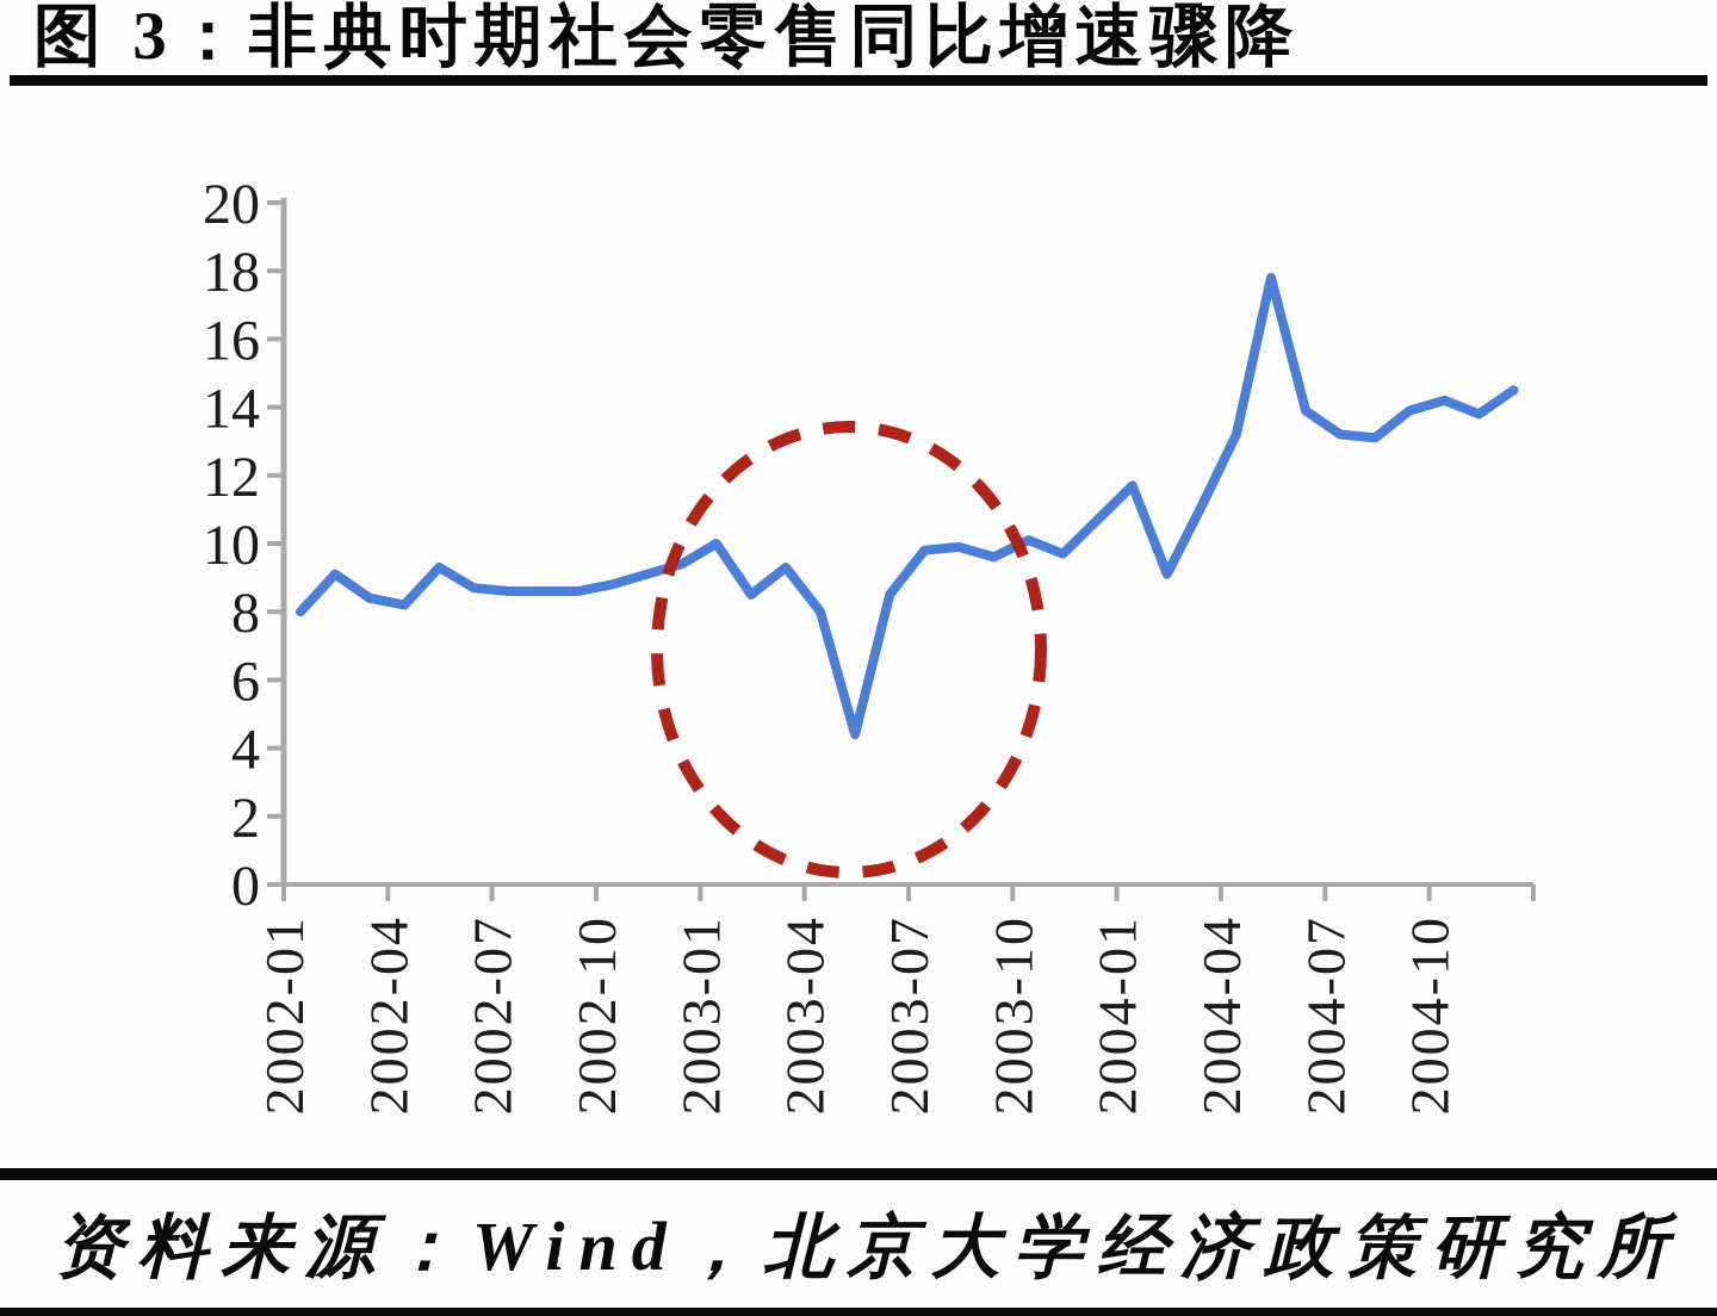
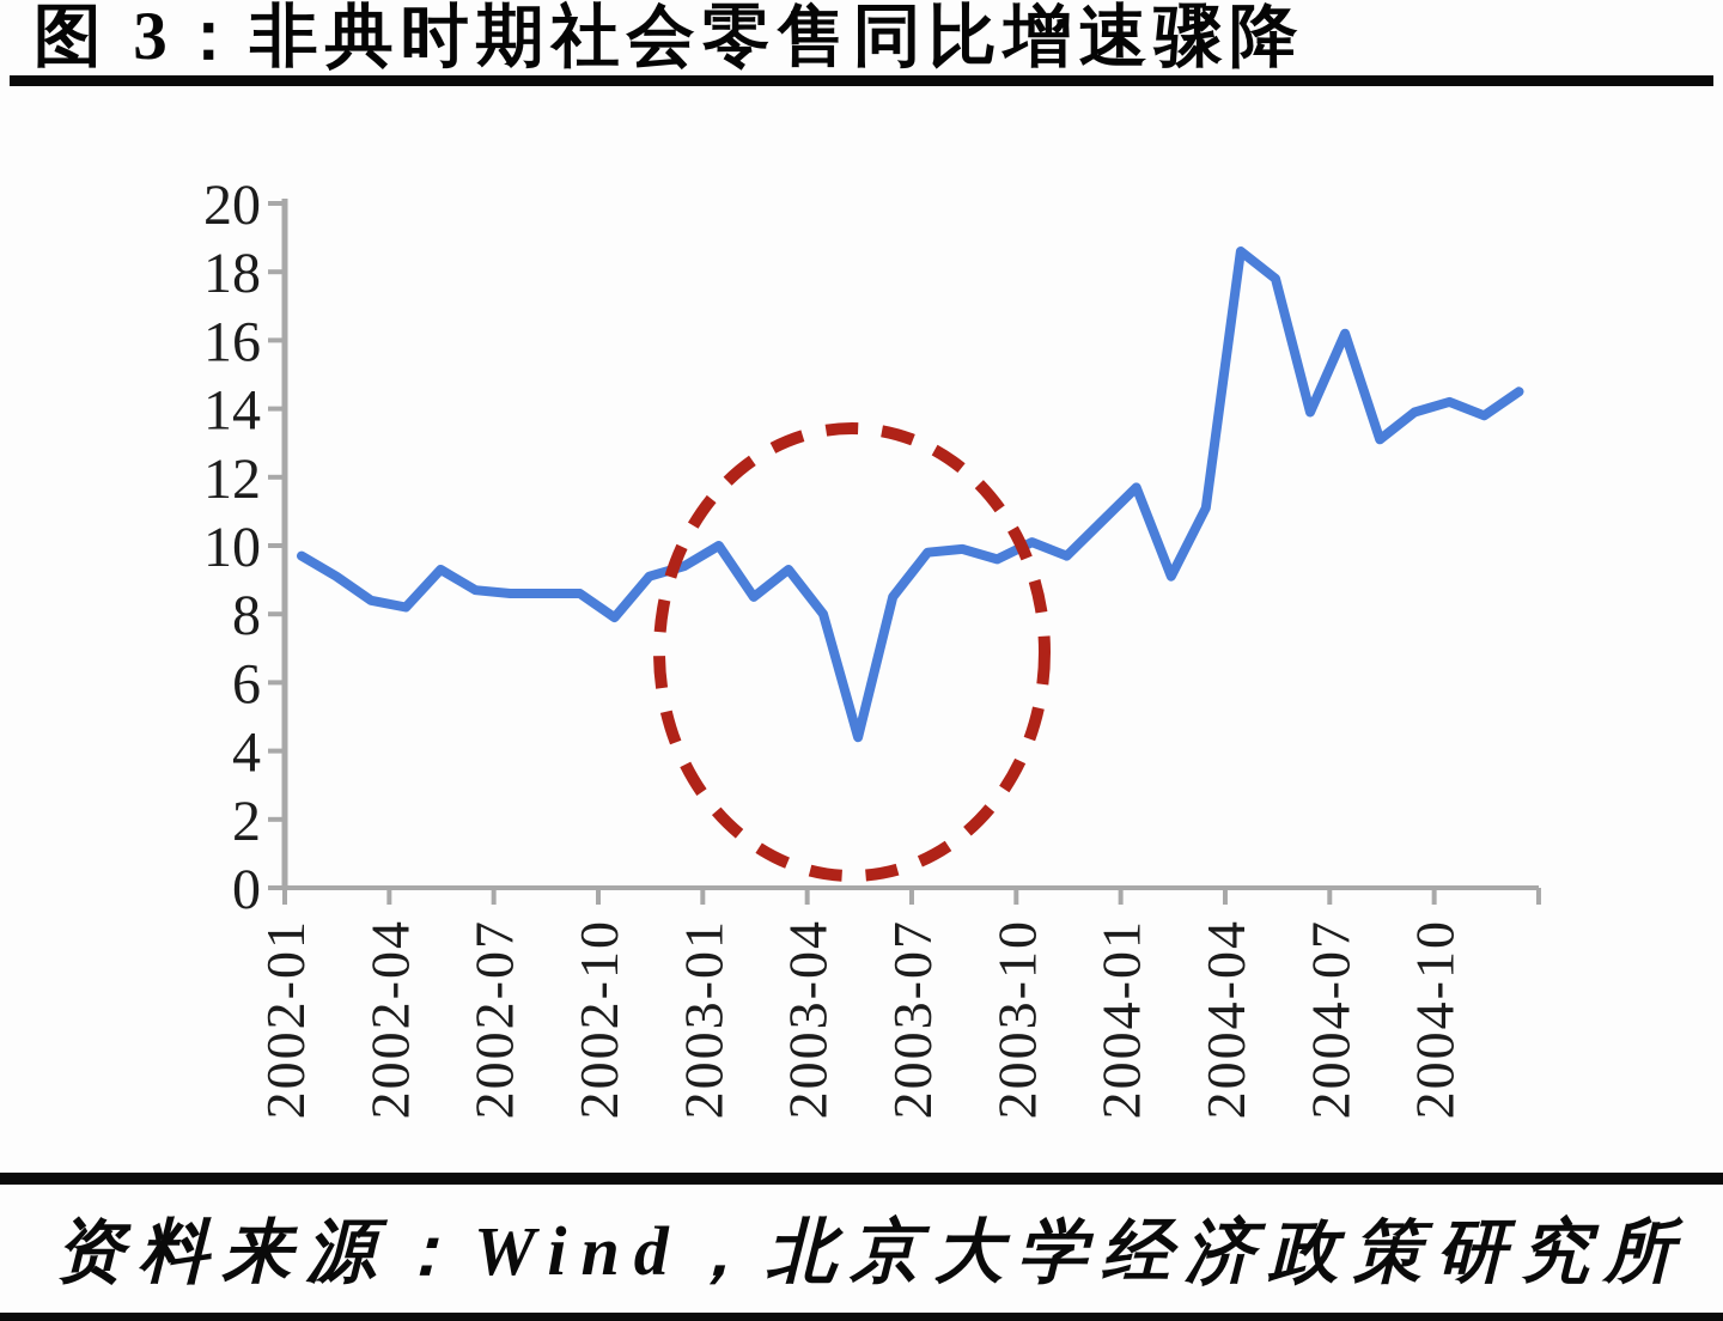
2002-01: 8.0 -> 9.7
2002-10: 8.8 -> 7.9
2004-04: 13.2 -> 18.6
2004-07: 13.2 -> 16.2
